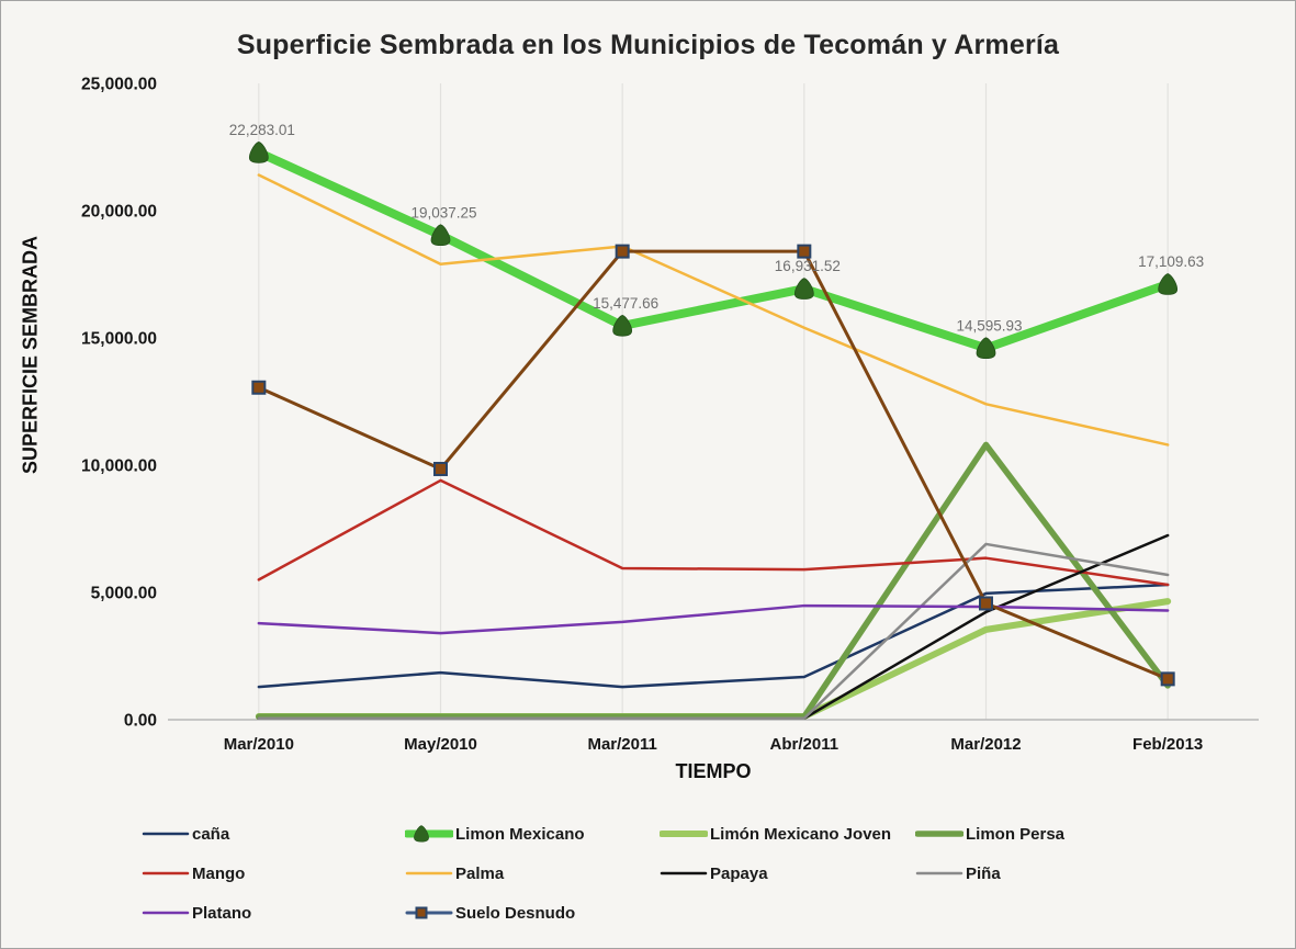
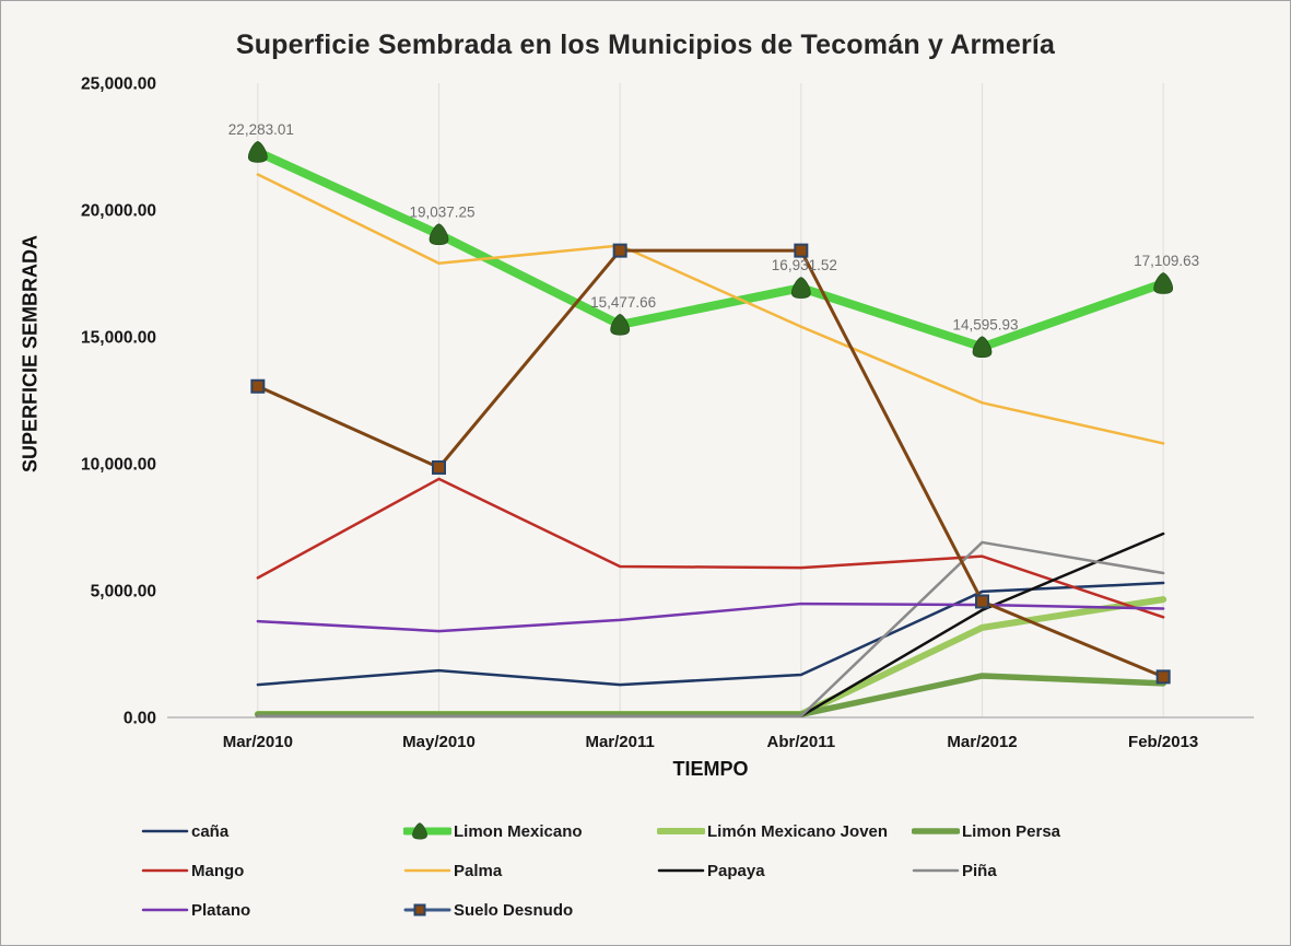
Limon Persa/Mar/2012: 10800 -> 1600
Mango/Feb/2013: 5300 -> 4000
